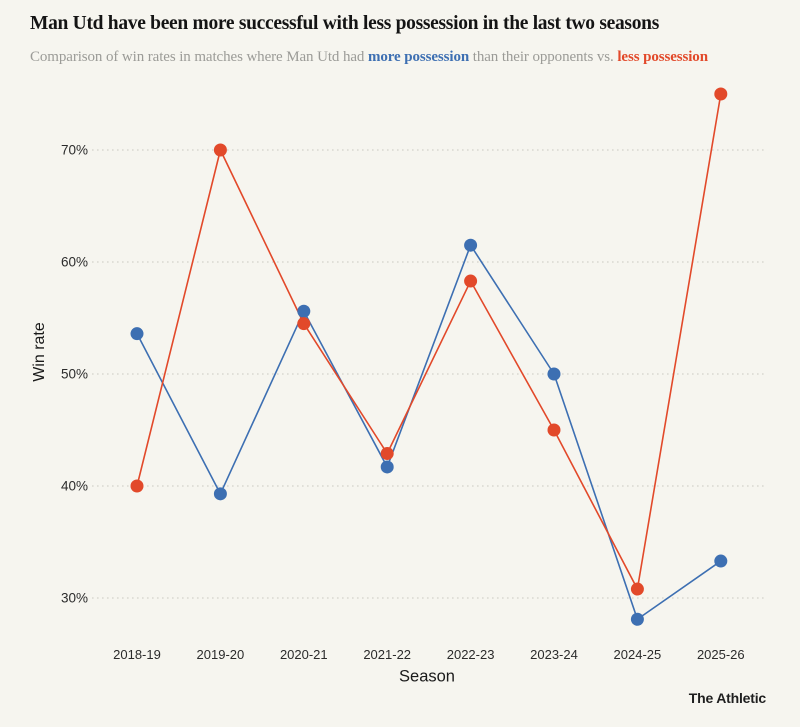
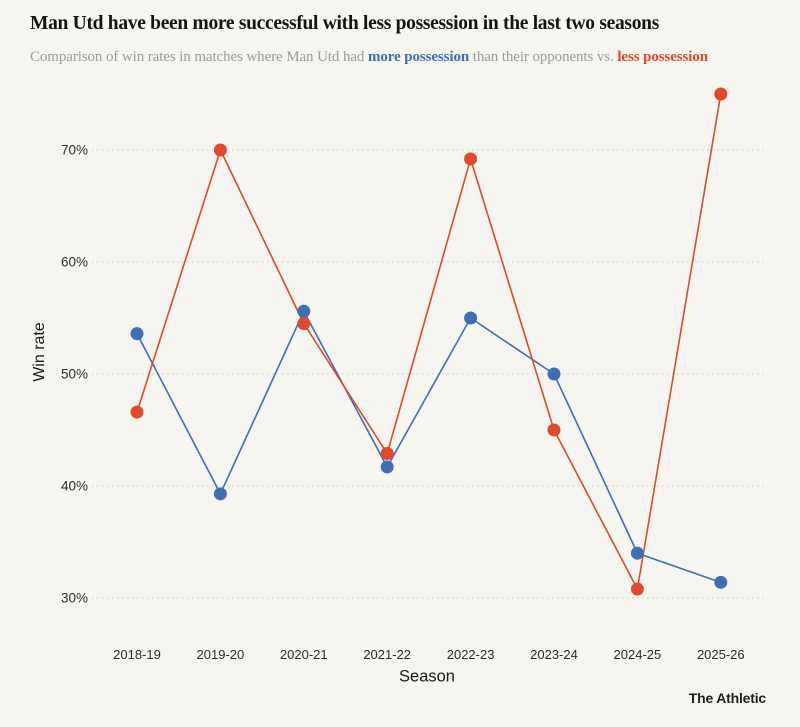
less possession/2018-19: 40.0% -> 46.6%
more possession/2022-23: 61.5% -> 55.0%
less possession/2022-23: 58.3% -> 69.2%
more possession/2024-25: 28.1% -> 34.0%
more possession/2025-26: 33.3% -> 31.4%
